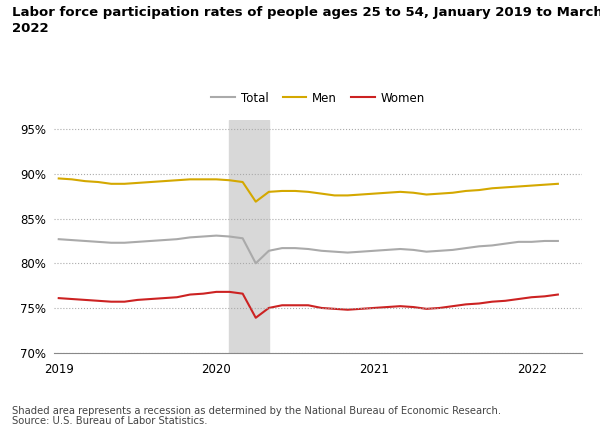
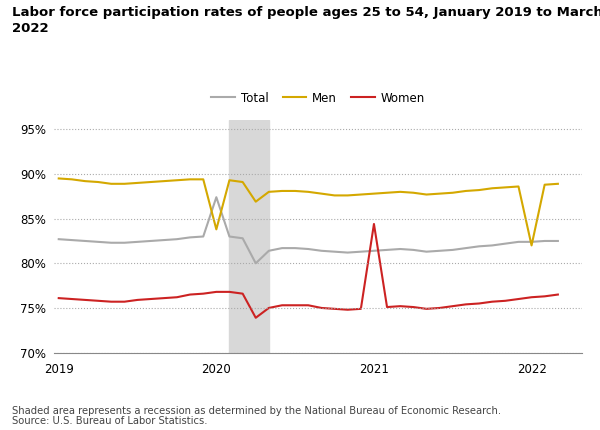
Total/2020: 83.1% -> 87.4%
Men/2020: 89.4% -> 83.8%
Women/2021: 75.0% -> 84.4%
Men/2022: 88.7% -> 82.0%
